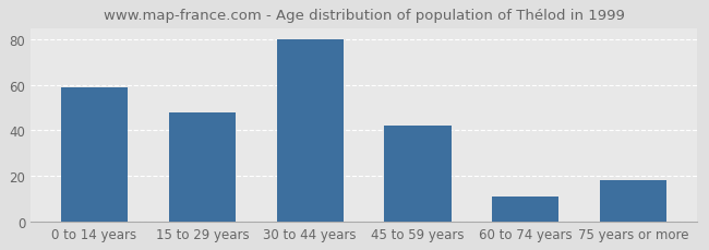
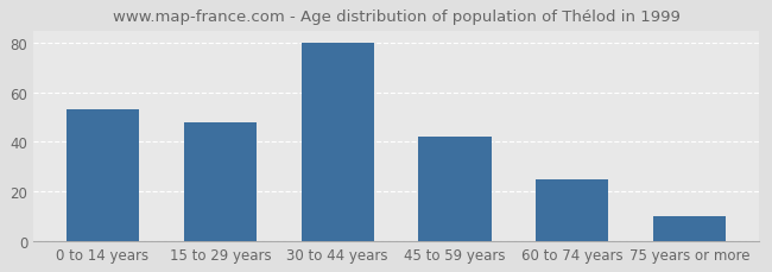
0 to 14 years: 59 -> 53
60 to 74 years: 11 -> 25
75 years or more: 18 -> 10
